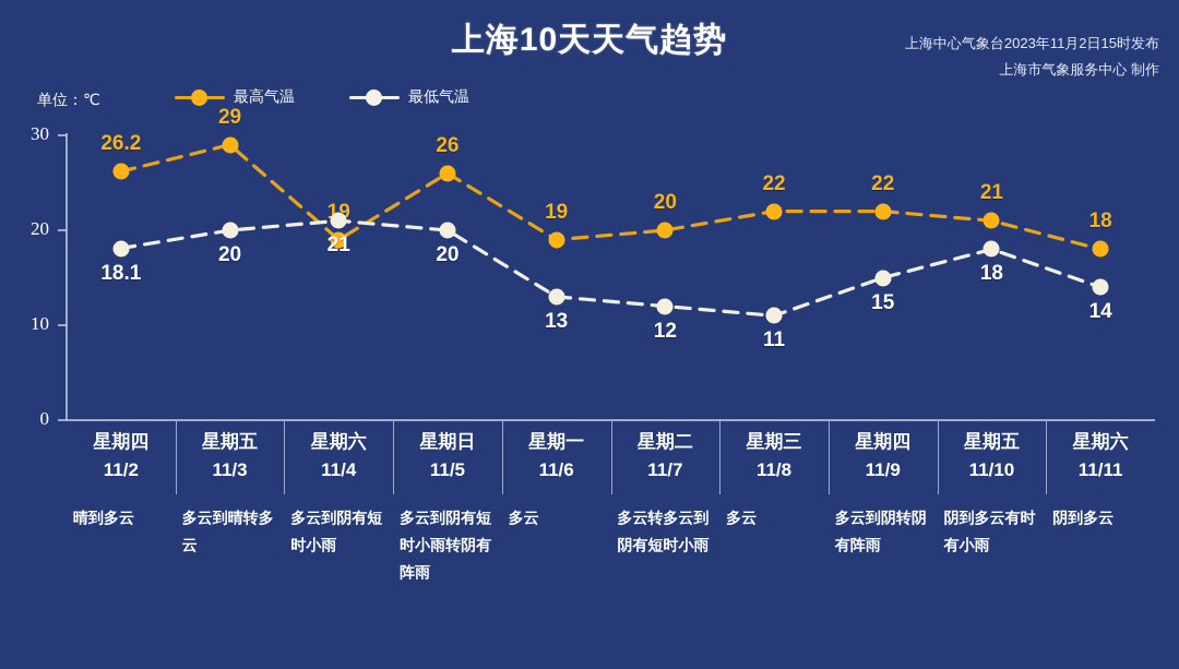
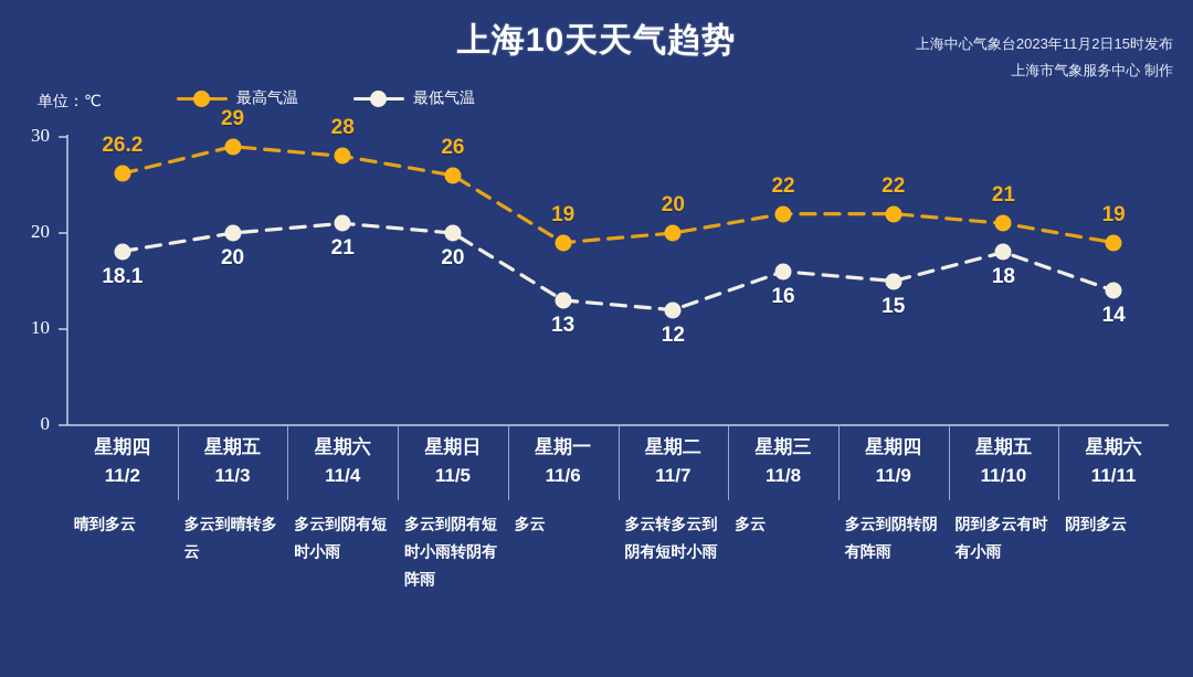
最高气温/11/4: 19 -> 28
最低气温/11/8: 11 -> 16
最高气温/11/11: 18 -> 19
